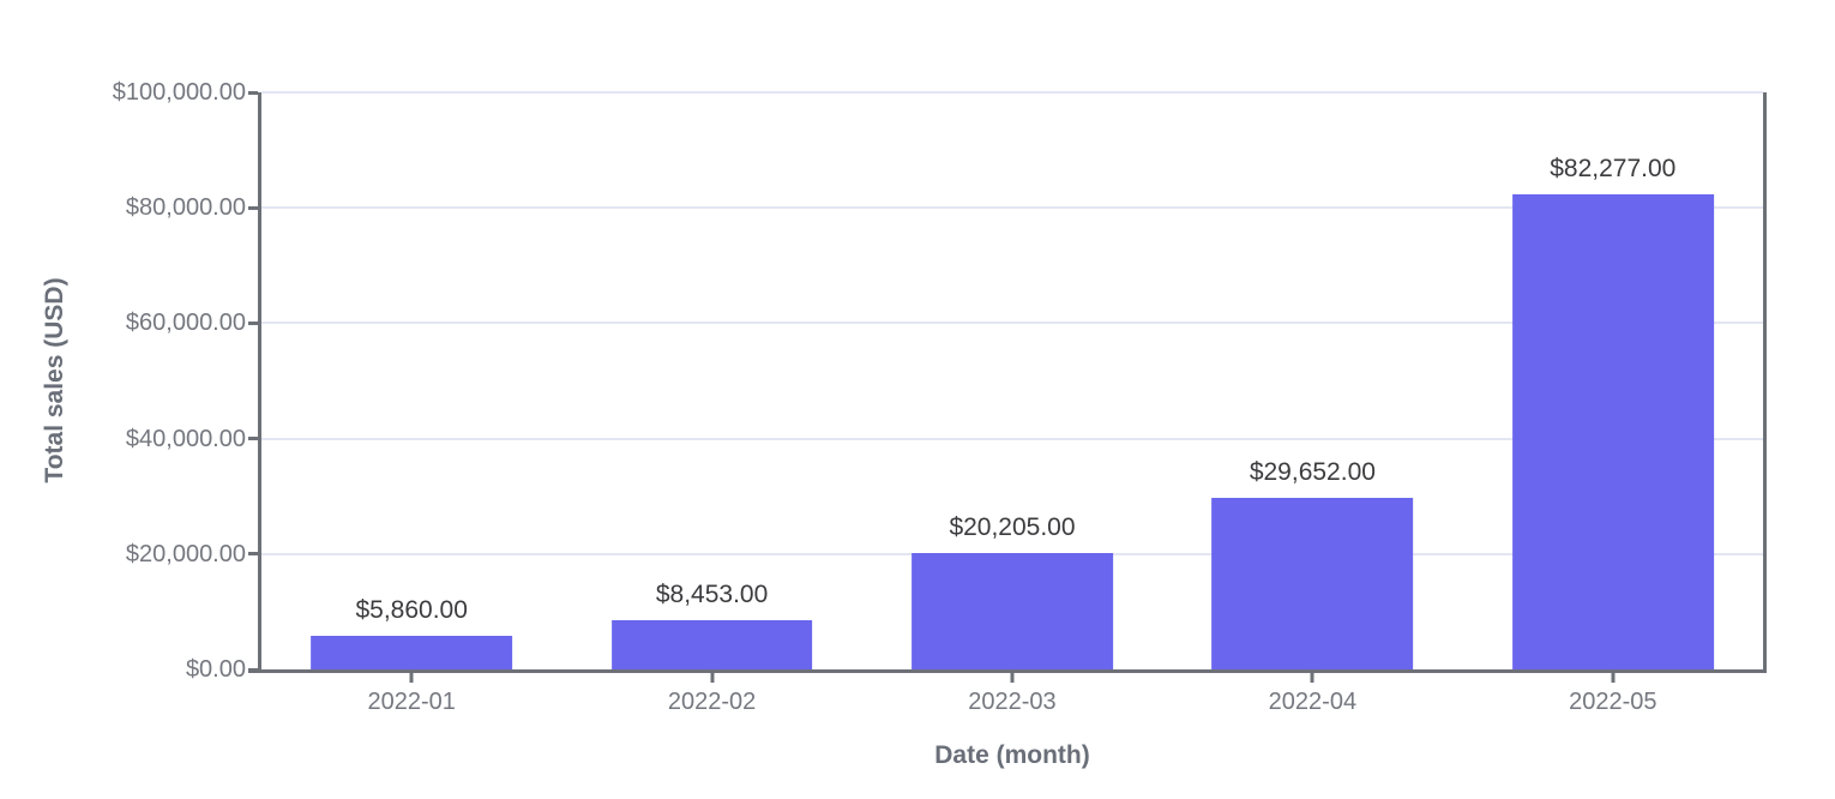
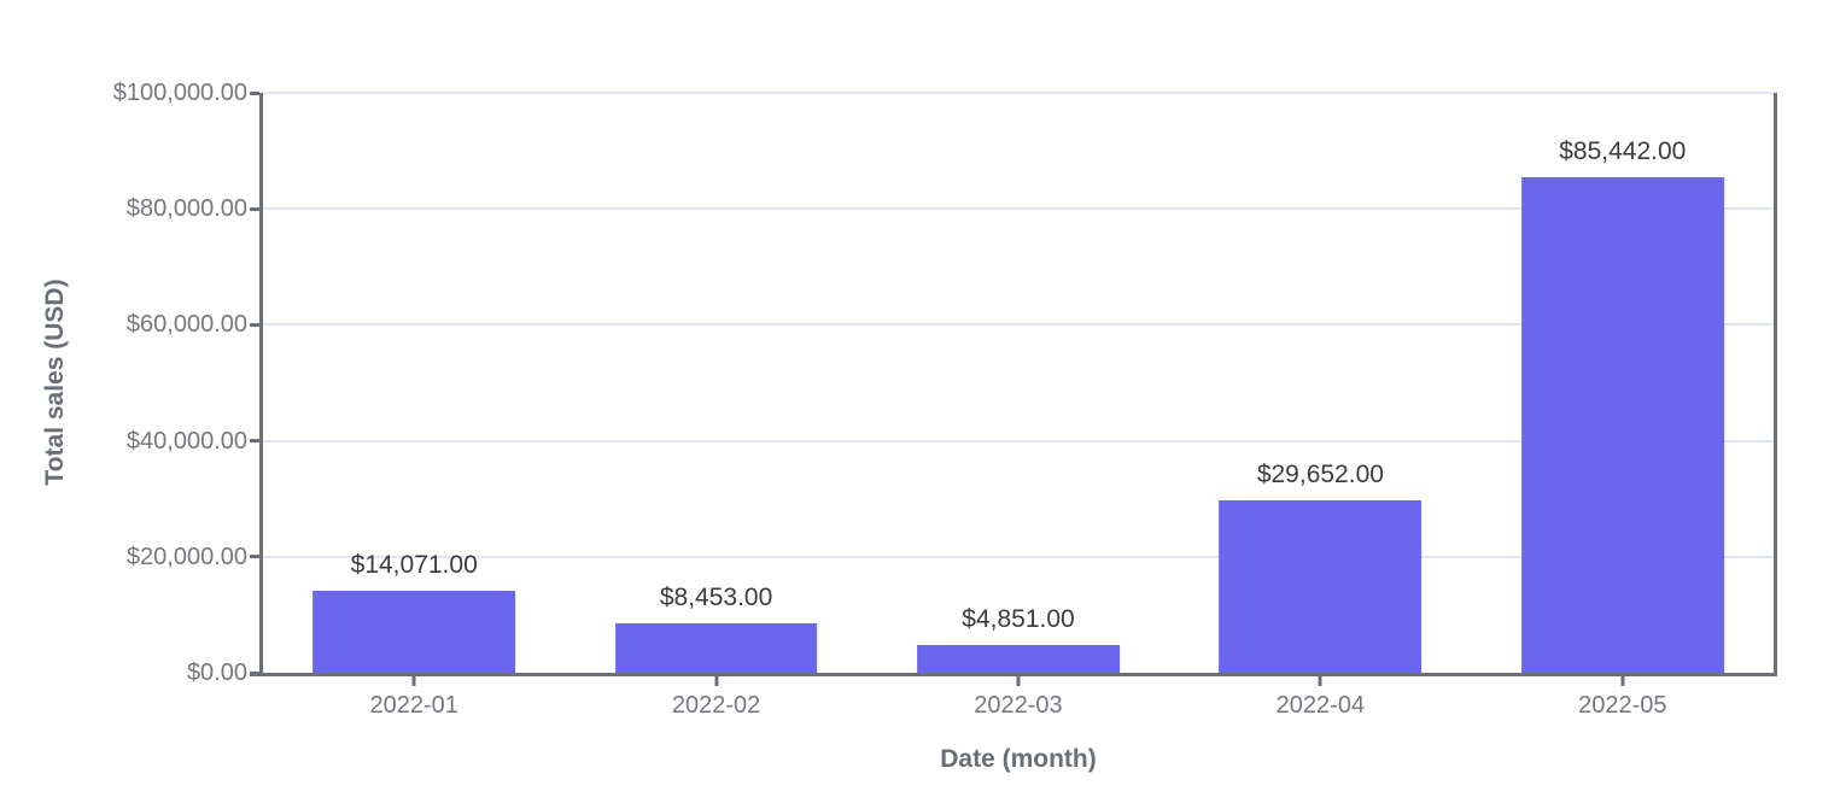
2022-01: $5,860.00 -> $14,071.00
2022-03: $20,205.00 -> $4,851.00
2022-05: $82,277.00 -> $85,442.00
